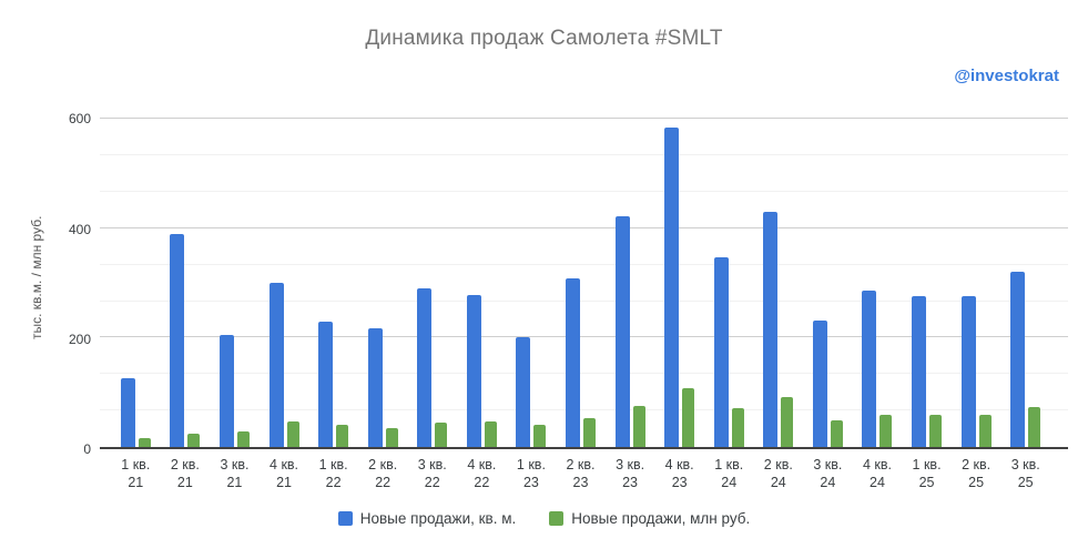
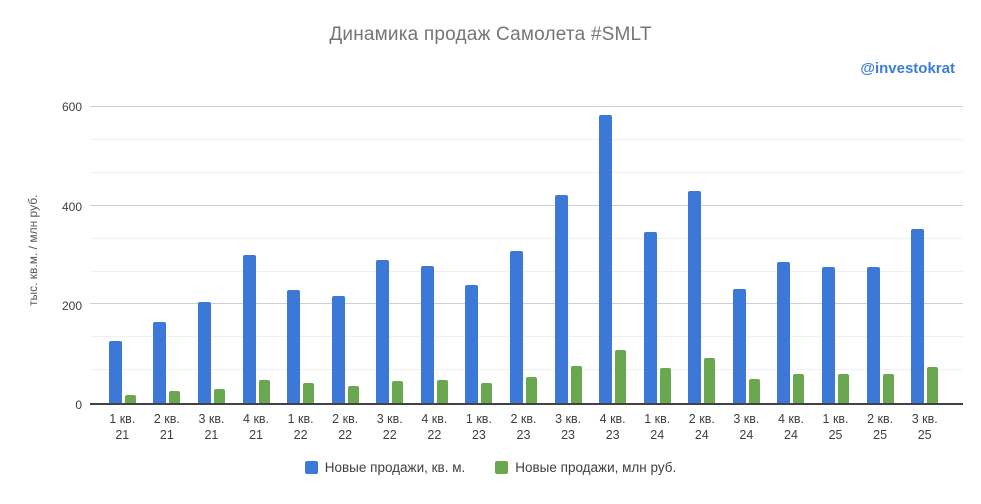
Новые продажи, кв. м./2 кв. 21: 390 -> 160
Новые продажи, кв. м./1 кв. 23: 200 -> 240
Новые продажи, кв. м./3 кв. 25: 320 -> 350
